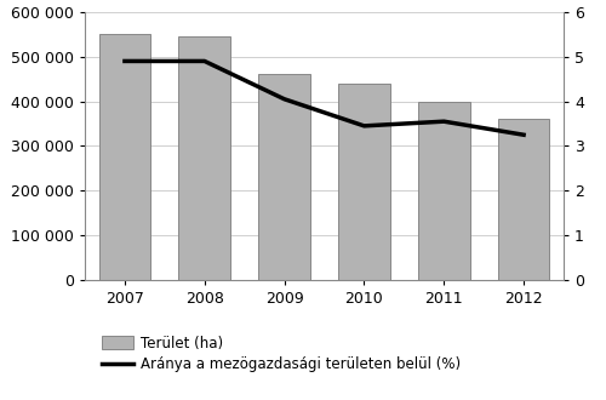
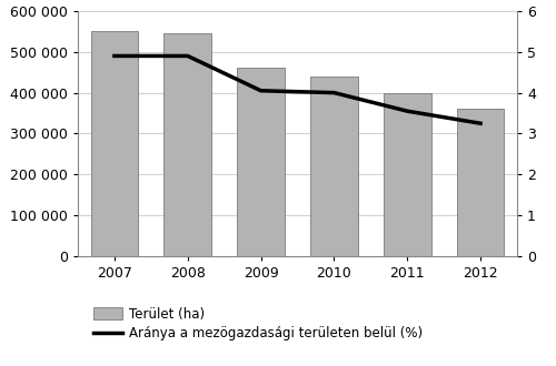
Aránya a mezögazdasági területen belül (%)/2010: 3.45 -> 4.00
